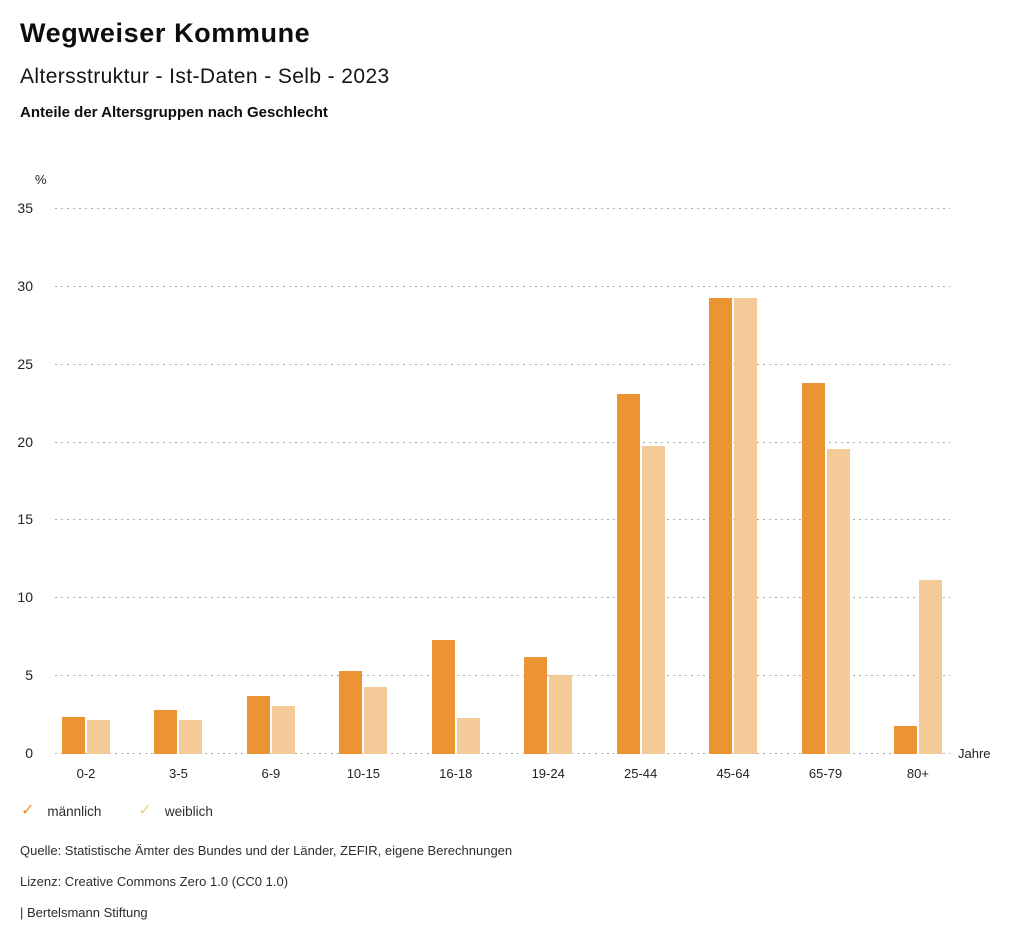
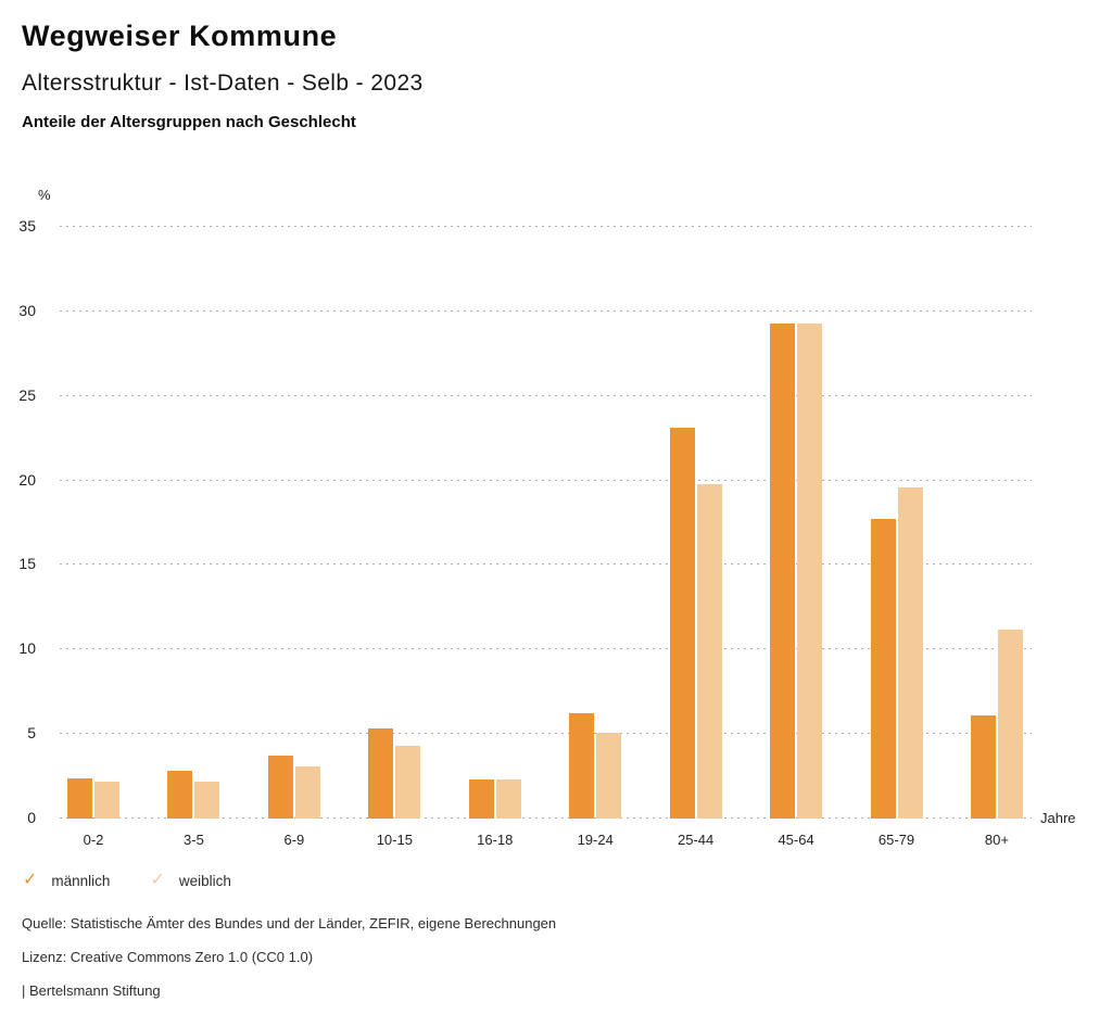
männlich/16-18: 7.3 -> 2.3
männlich/65-79: 23.8 -> 17.7
männlich/80+: 1.8 -> 6.1
